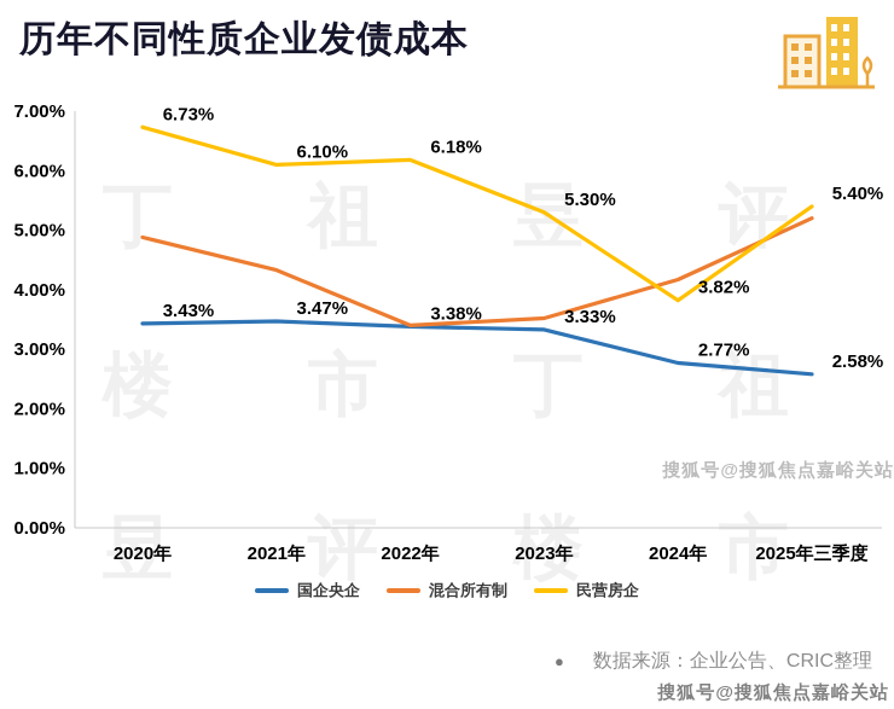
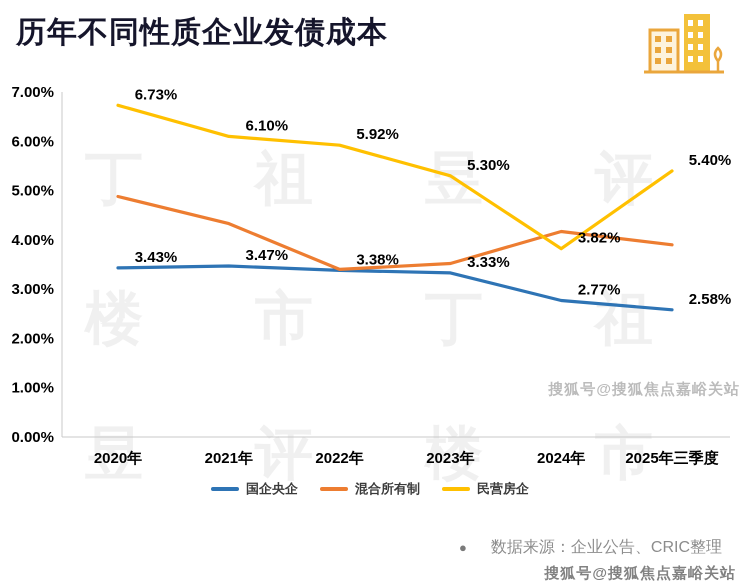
民营房企/2022年: 6.18% -> 5.92%
混合所有制/2025年三季度: 5.2% -> 3.9%
